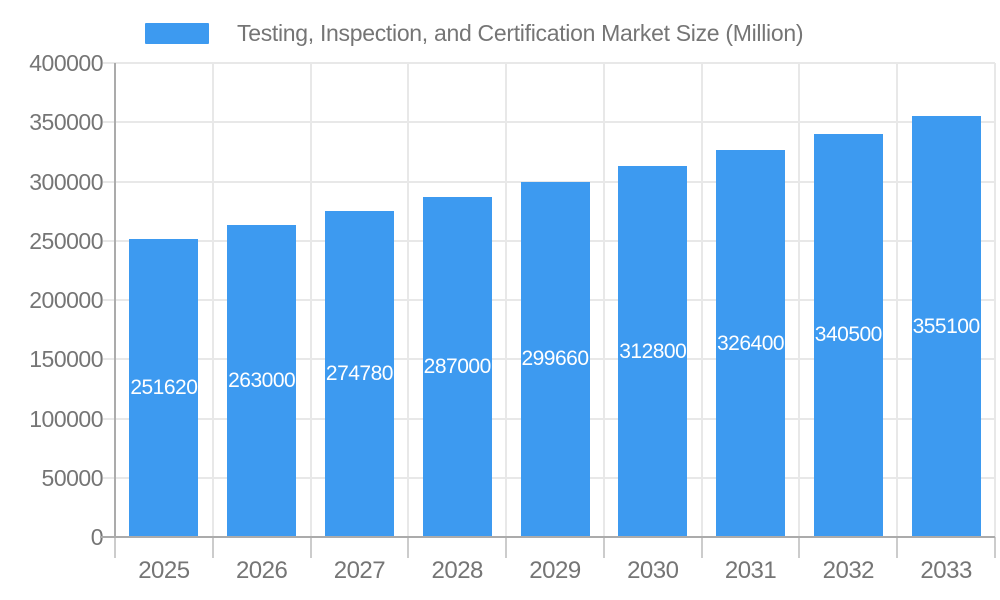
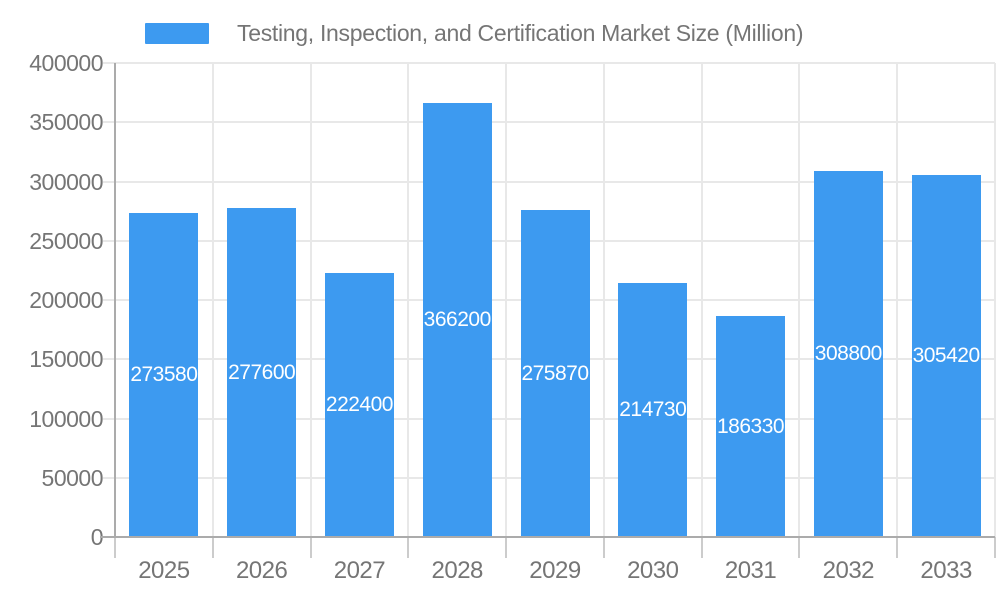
2025: 251620 -> 273580
2026: 263000 -> 277600
2027: 274780 -> 222400
2028: 287000 -> 366200
2029: 299660 -> 275870
2030: 312800 -> 214730
2031: 326400 -> 186330
2032: 340500 -> 308800
2033: 355100 -> 305420
